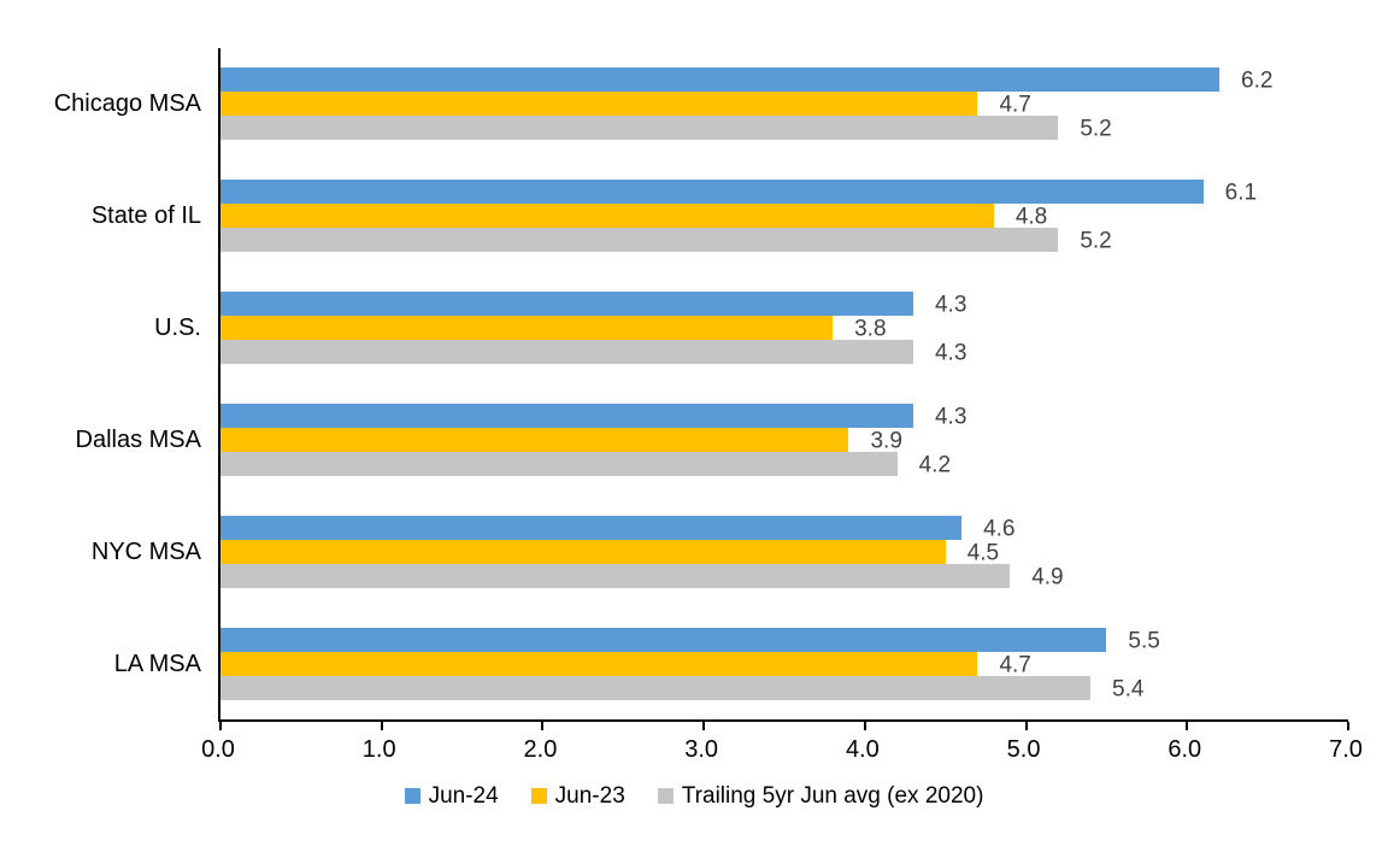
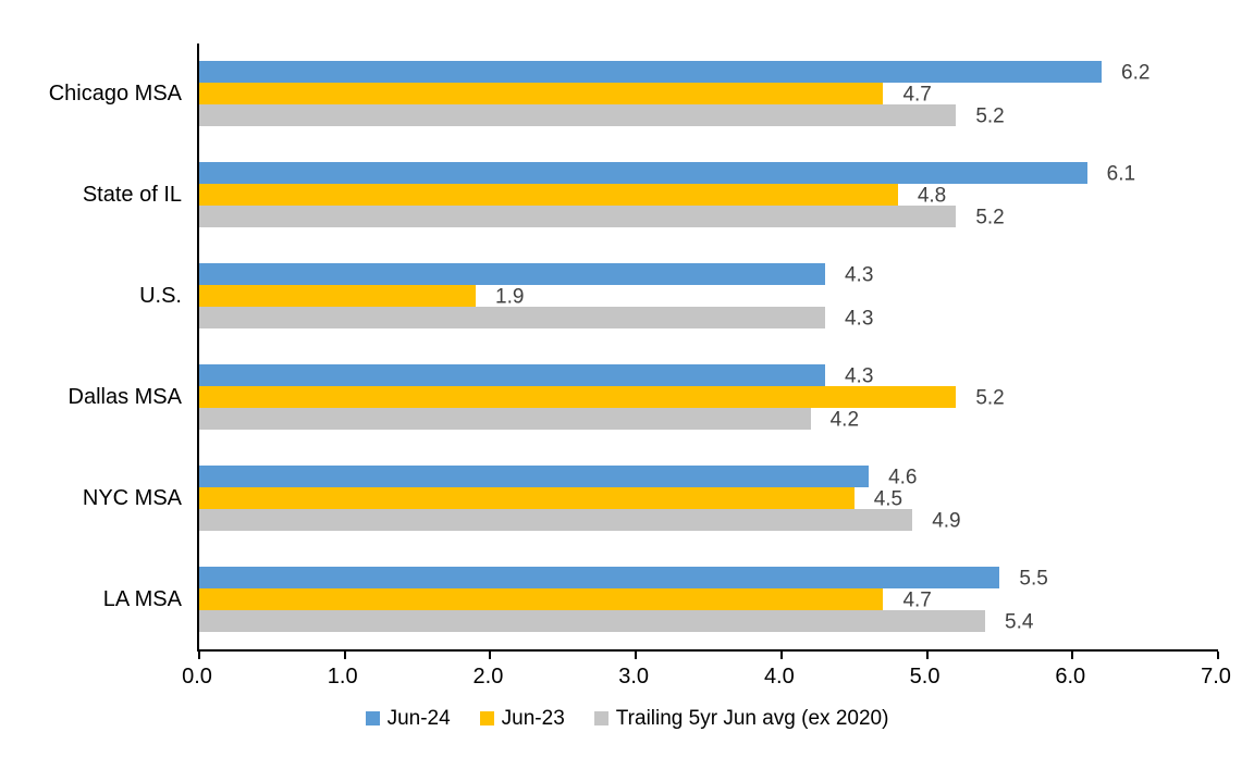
Jun-23/U.S.: 3.8 -> 1.9
Jun-23/Dallas MSA: 3.9 -> 5.2
